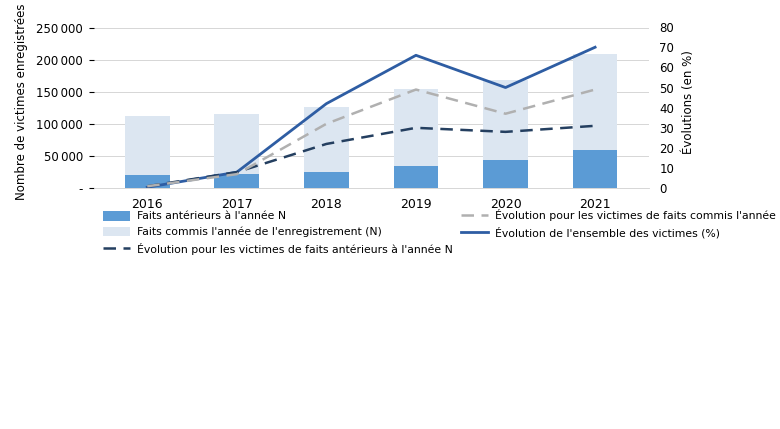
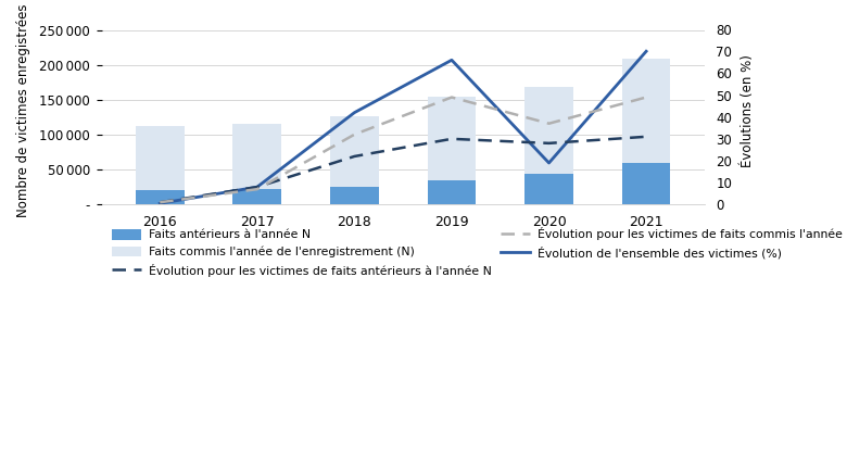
Évolution de l'ensemble des victimes (%)/2020: 50.0 -> 19.0
